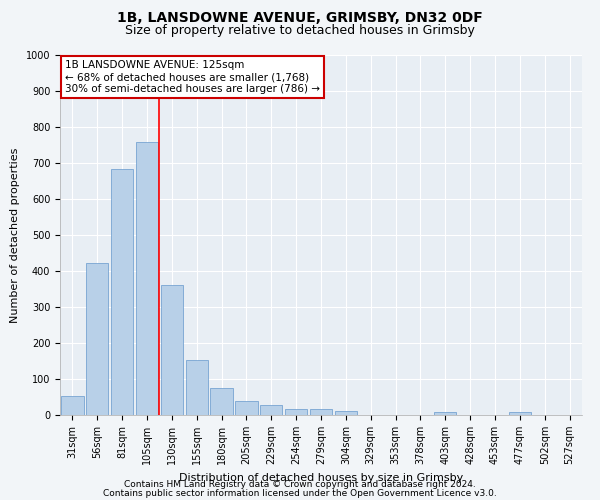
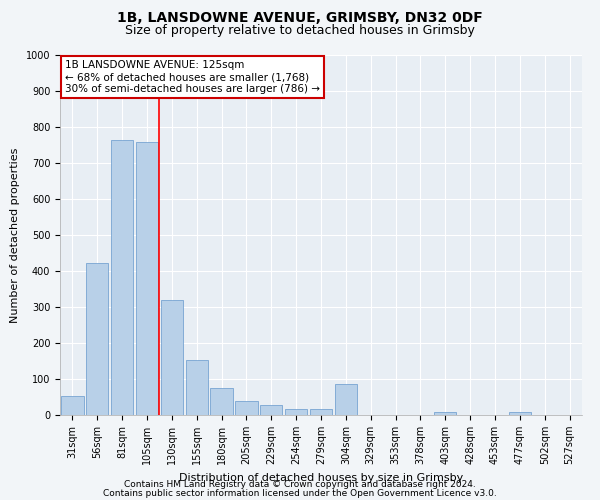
81sqm: 683 -> 765
130sqm: 362 -> 320
304sqm: 10 -> 85
